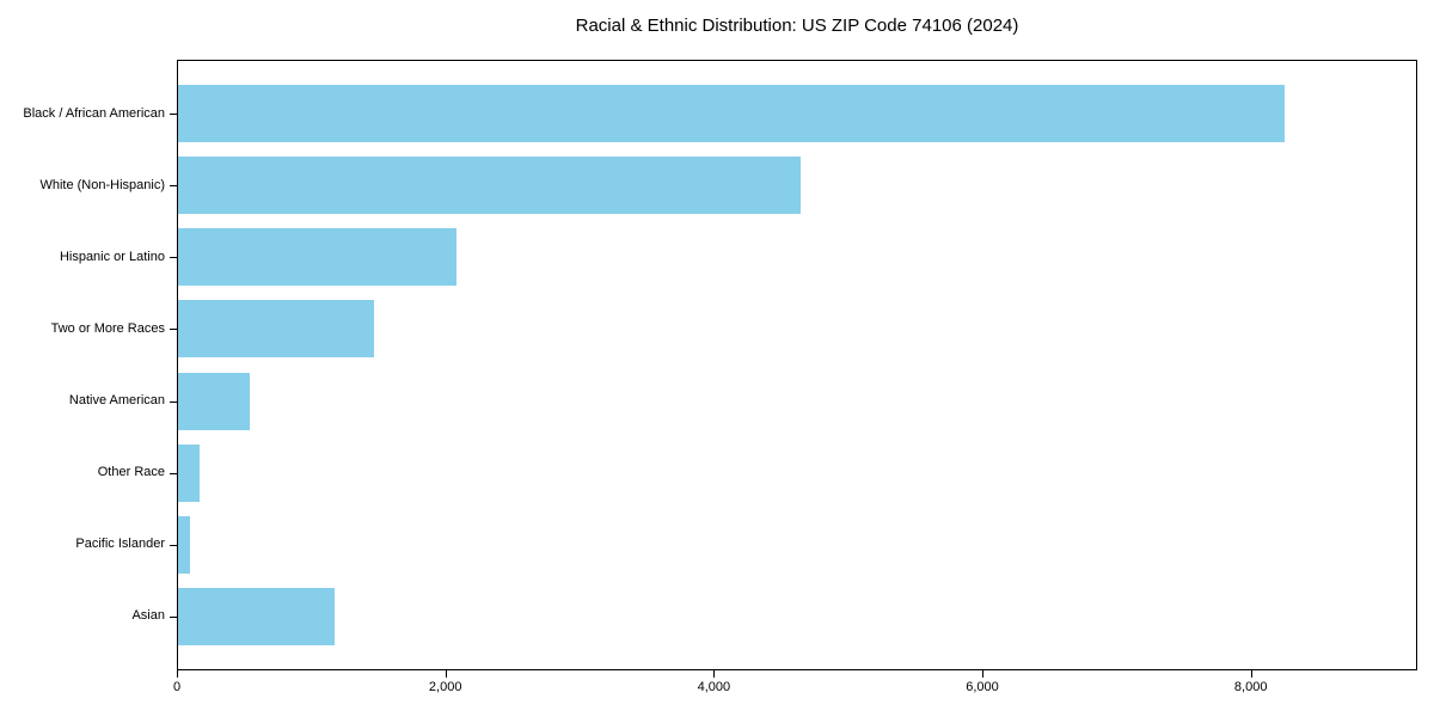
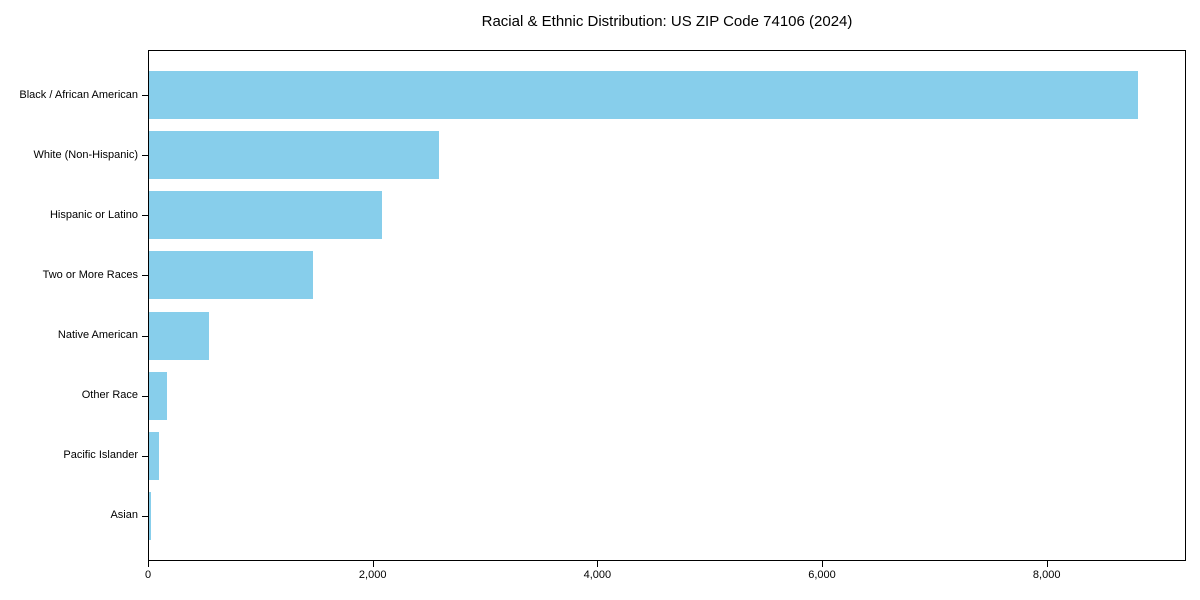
Black / African American: 8240 -> 8800
White (Non-Hispanic): 4640 -> 2580
Asian: 1170 -> 20
